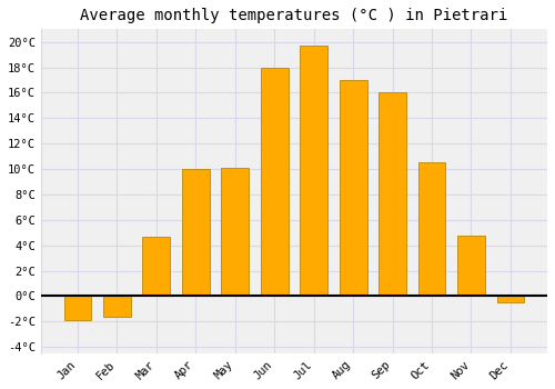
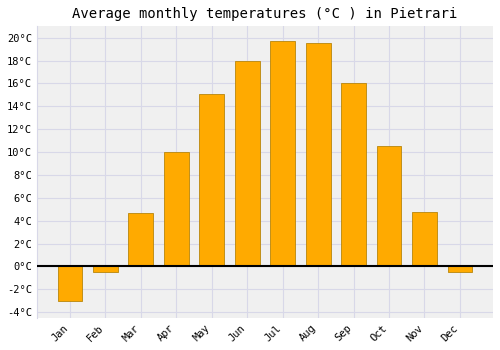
Jan: -1.9°C -> -3.0°C
Feb: -1.6°C -> -0.5°C
May: 10.1°C -> 15.1°C
Aug: 17.0°C -> 19.5°C
